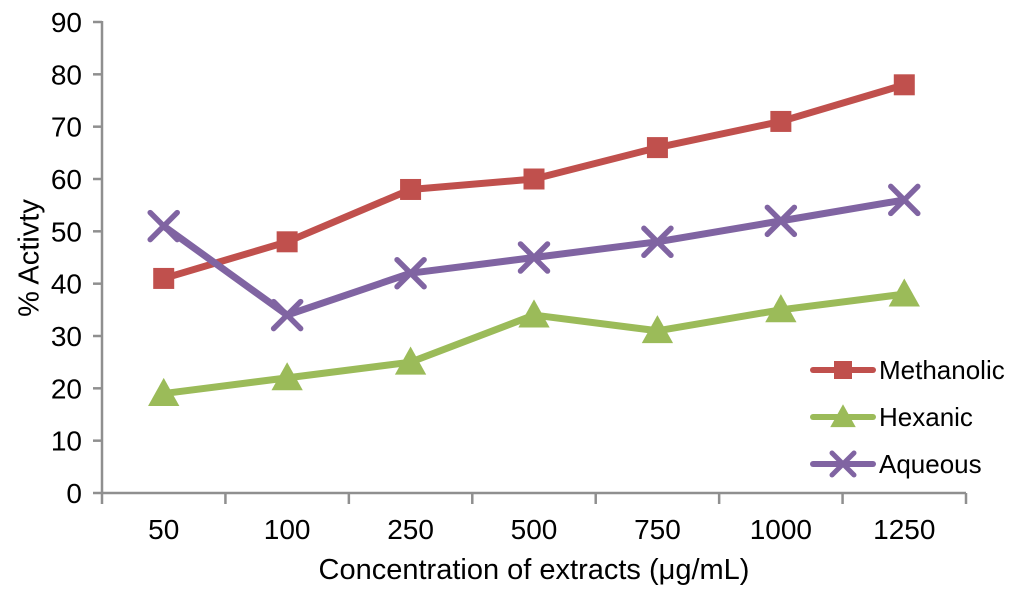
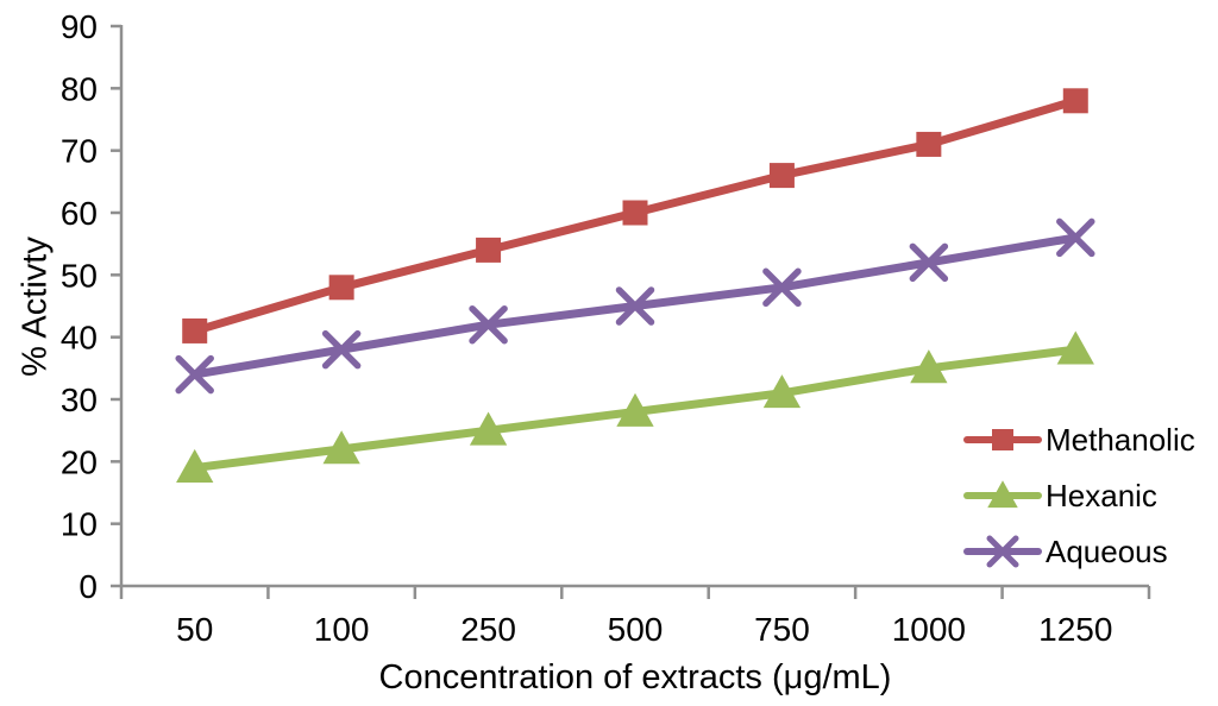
Aqueous/50: 51 -> 34
Aqueous/100: 34 -> 38
Methanolic/250: 58 -> 54
Hexanic/500: 34 -> 28
